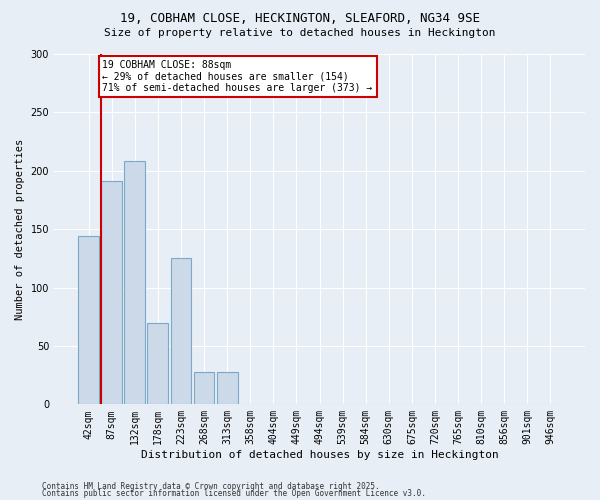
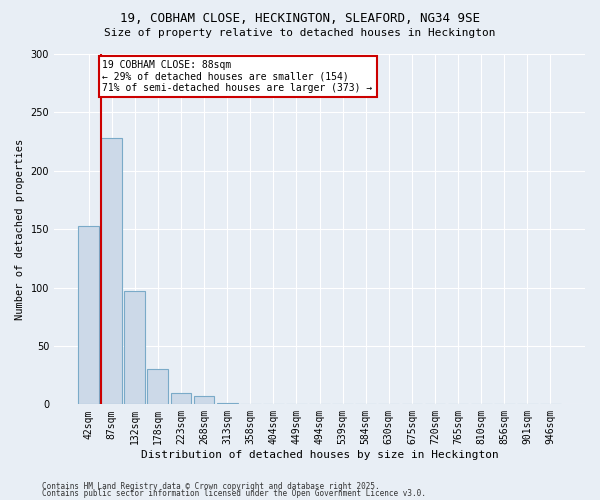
42sqm: 144 -> 153
87sqm: 191 -> 228
132sqm: 208 -> 97
178sqm: 70 -> 30
223sqm: 125 -> 10
268sqm: 28 -> 7
313sqm: 28 -> 1
